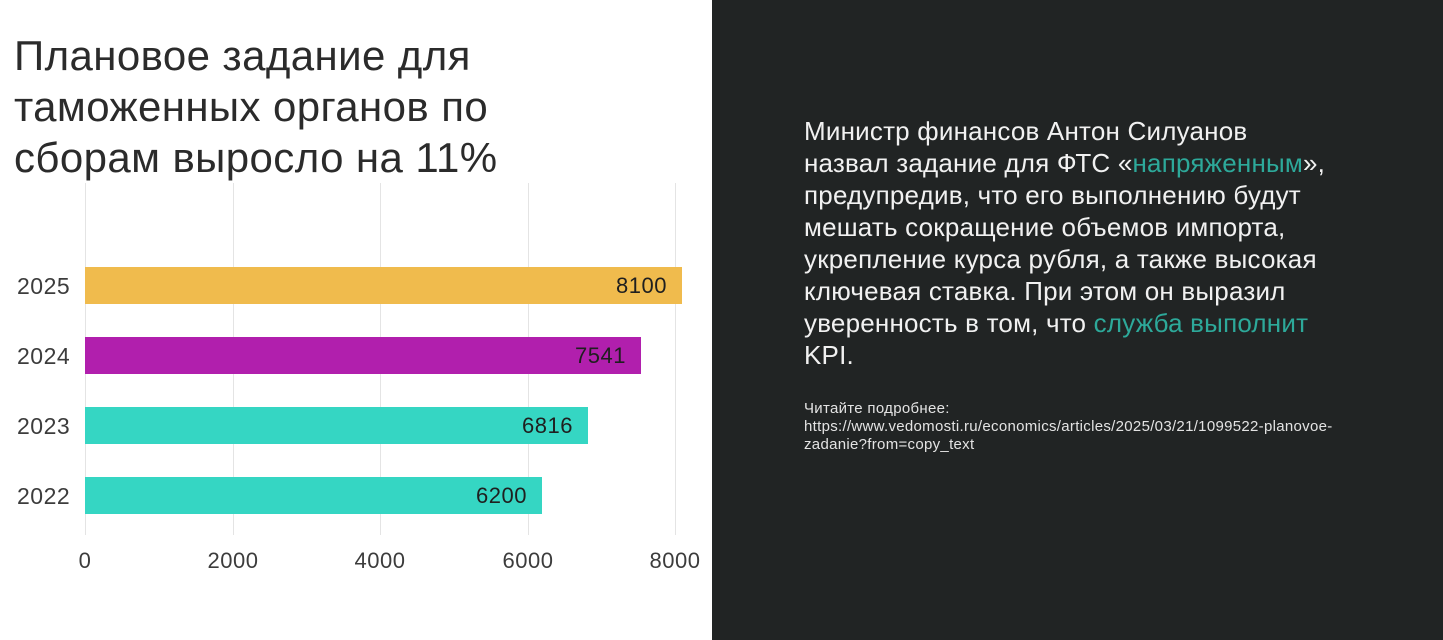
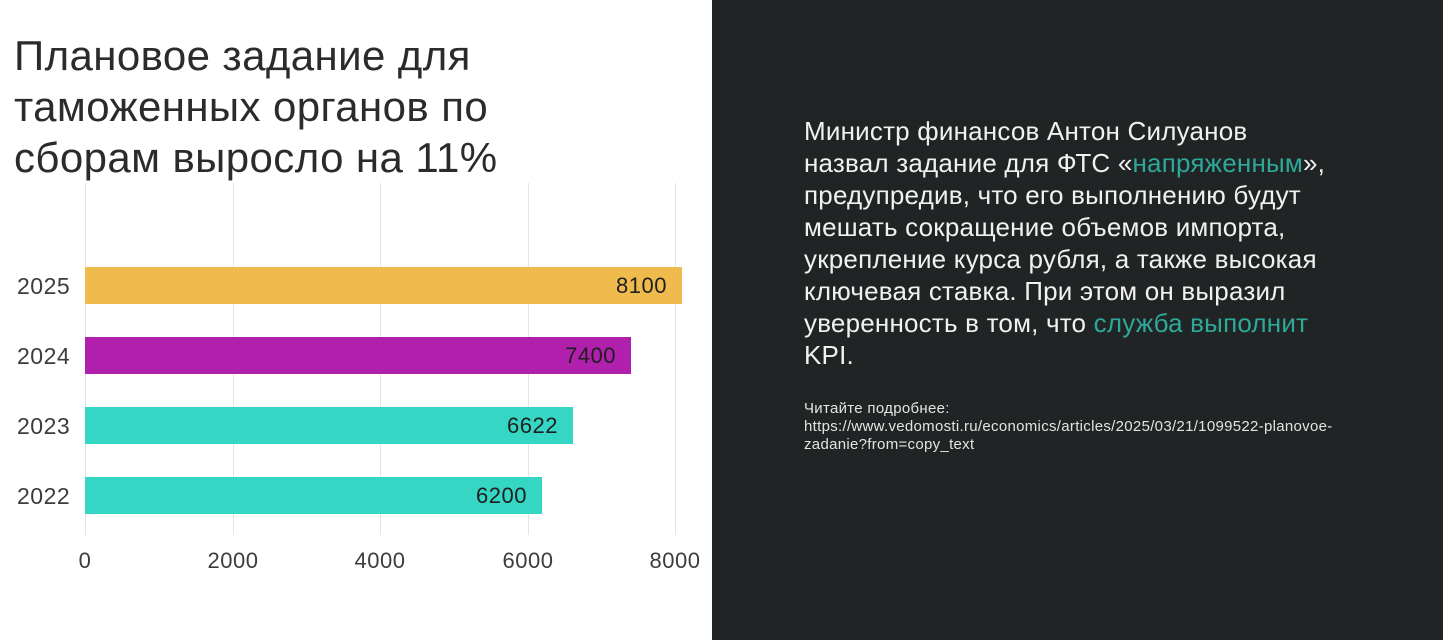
2024: 7541 -> 7400
2023: 6816 -> 6622
